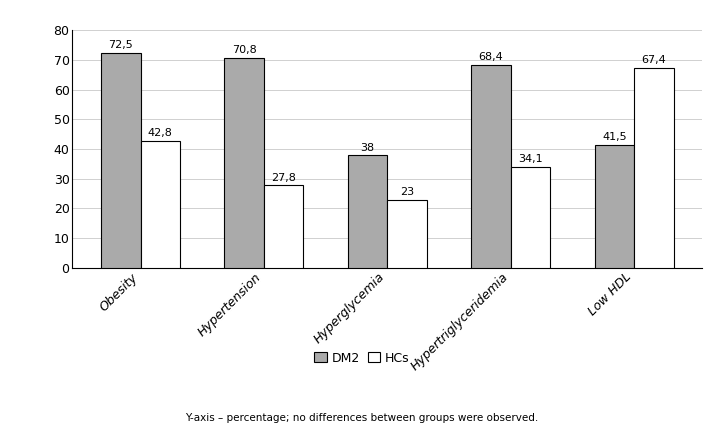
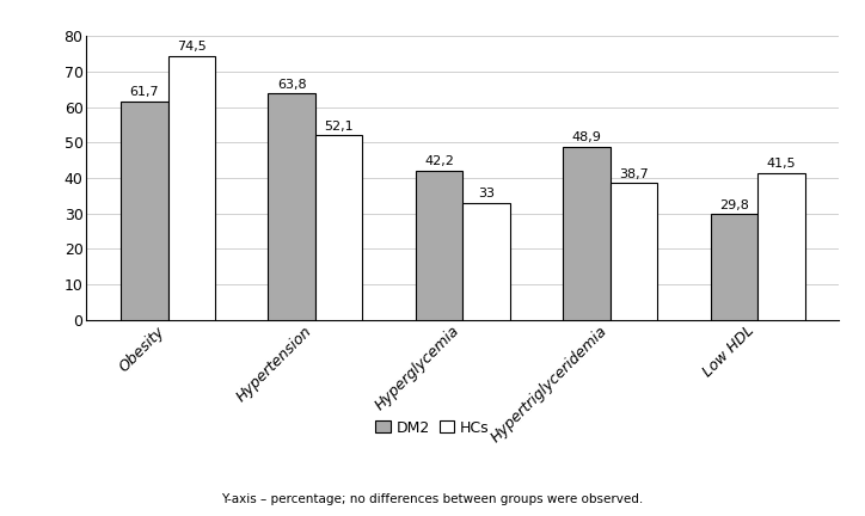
DM2/Obesity: 72,5 -> 61,7
HCs/Obesity: 42,8 -> 74,5
DM2/Hypertension: 70,8 -> 63,8
HCs/Hypertension: 27,8 -> 52,1
DM2/Hyperglycemia: 38 -> 42,2
HCs/Hyperglycemia: 23 -> 33
DM2/Hypertriglyceridemia: 68,4 -> 48,9
HCs/Hypertriglyceridemia: 34,1 -> 38,7
DM2/Low HDL: 41,5 -> 29,8
HCs/Low HDL: 67,4 -> 41,5
